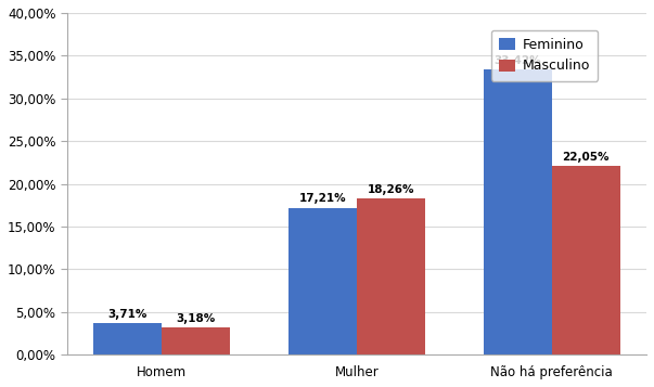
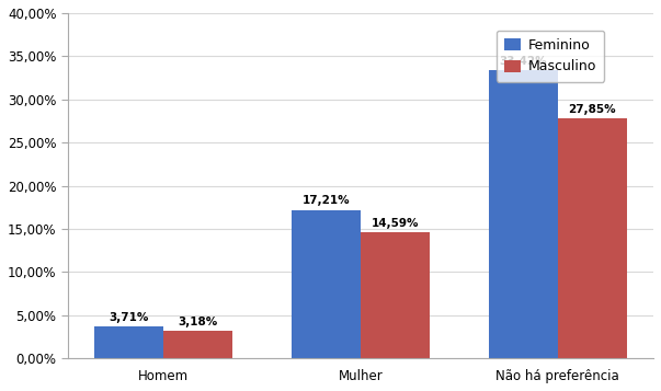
Masculino/Mulher: 18,26% -> 14,59%
Masculino/Não há preferência: 22,05% -> 27,85%
